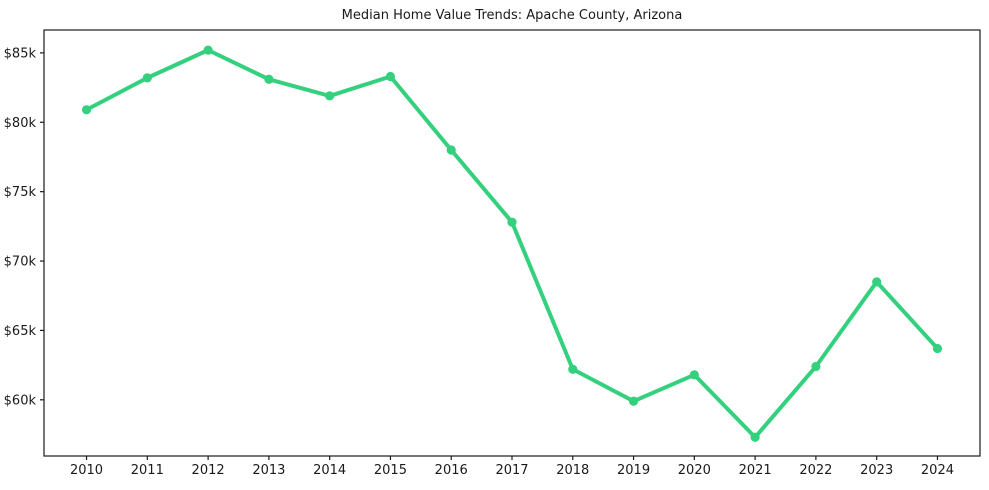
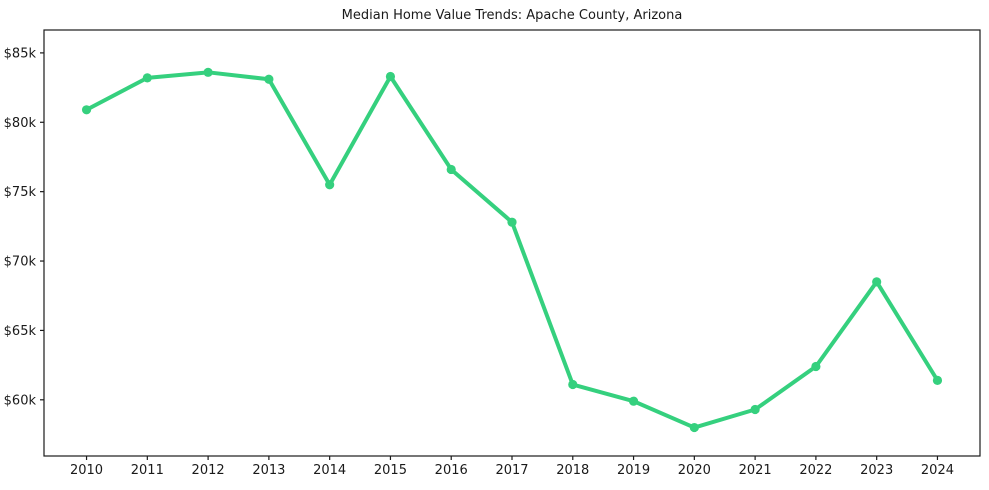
2012: $85.2k -> $83.6k
2014: $81.9k -> $75.5k
2016: $78.0k -> $76.6k
2018: $62.2k -> $61.1k
2020: $61.8k -> $58.0k
2021: $57.3k -> $59.3k
2024: $63.7k -> $61.4k
